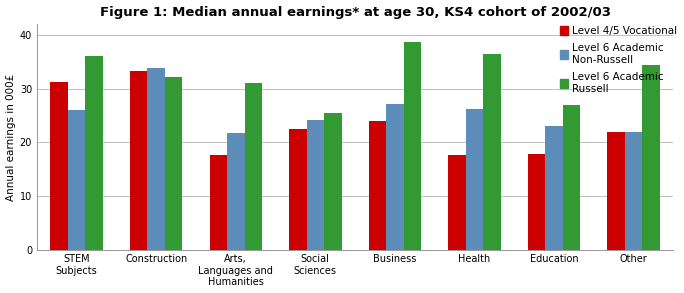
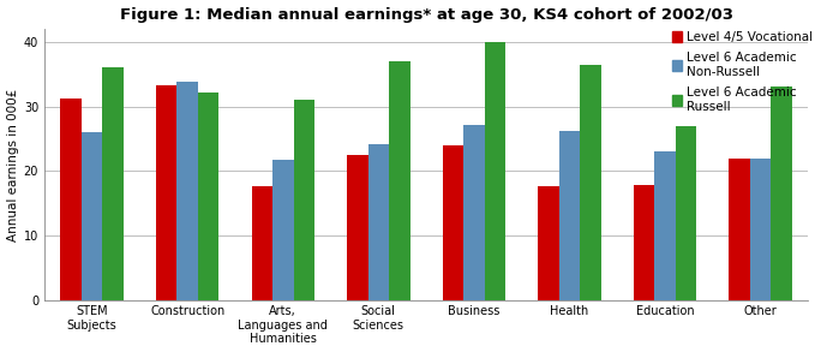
Level 6 Academic Russell/Social Sciences: 25.4 -> 37.0
Level 6 Academic Russell/Business: 38.6 -> 40.0
Level 6 Academic Russell/Other: 34.4 -> 33.0
